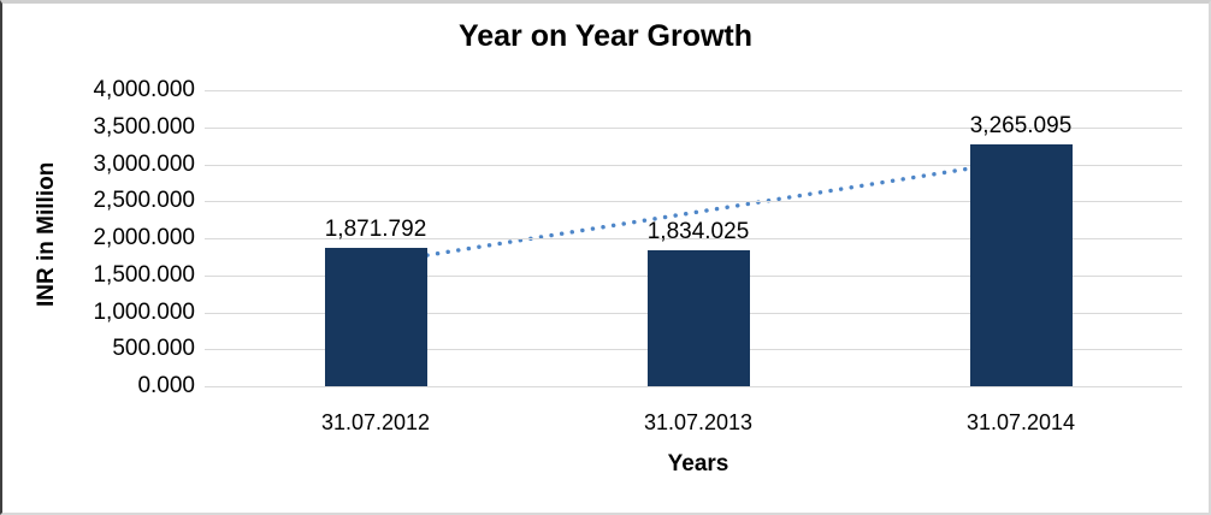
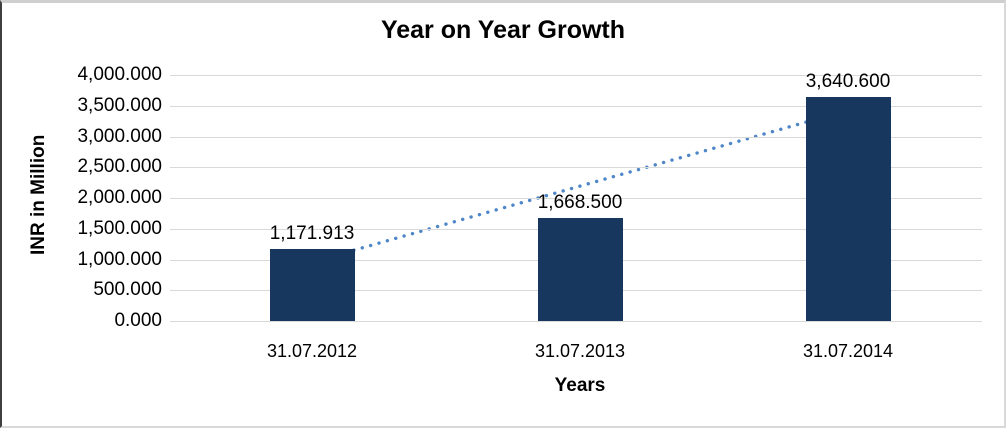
31.07.2012: 1,871.792 -> 1,171.913
31.07.2013: 1,834.025 -> 1,668.500
31.07.2014: 3,265.095 -> 3,640.600
